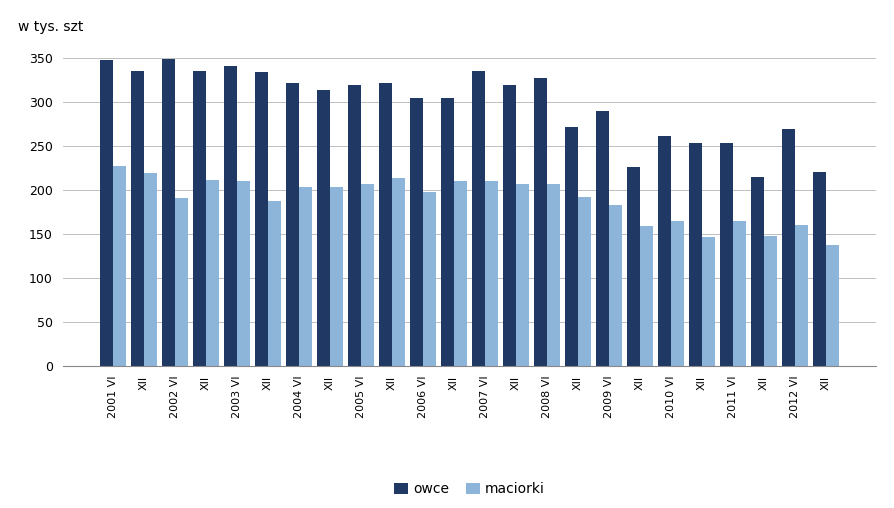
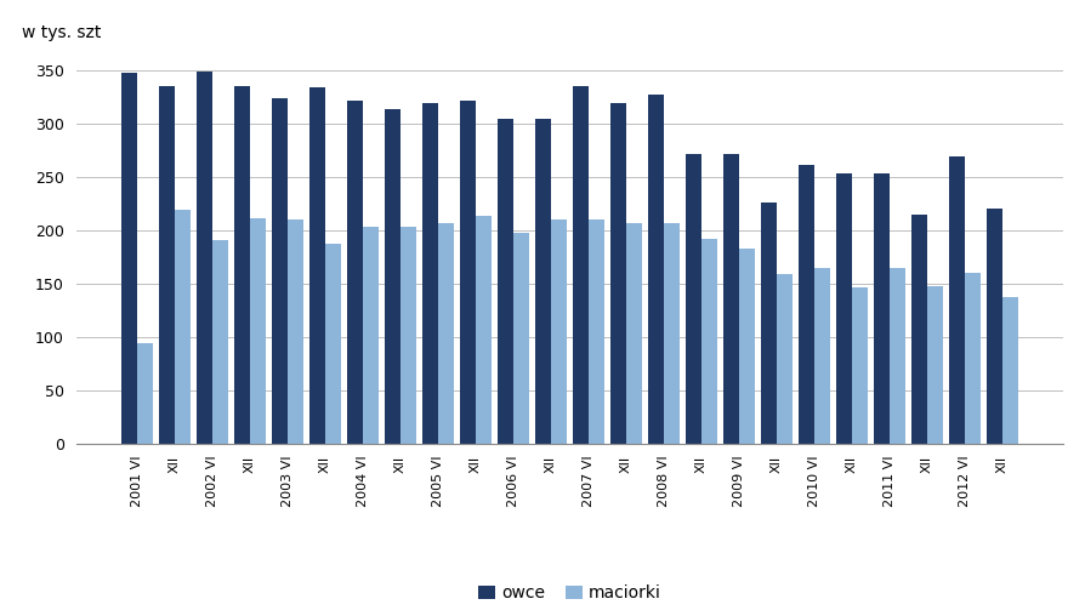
maciorki/2001 VI: 227 -> 94
owce/2003 VI: 341 -> 324
owce/2009 VI: 290 -> 272
